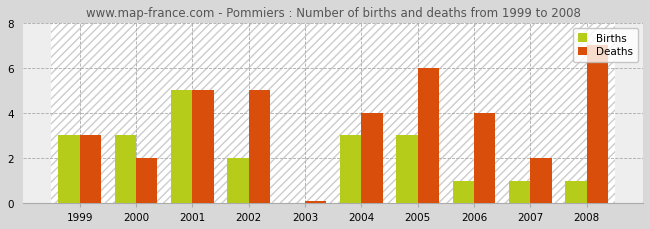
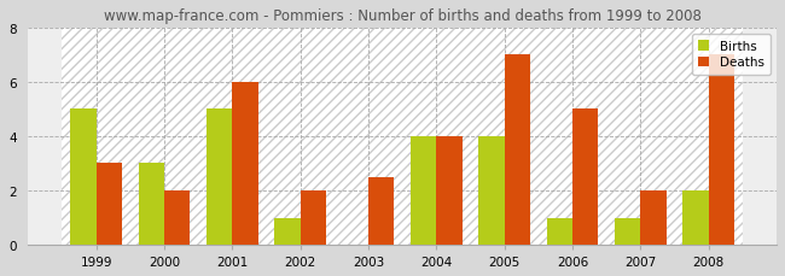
Births/1999: 3 -> 5
Deaths/2001: 5.00 -> 6.00
Births/2002: 2 -> 1
Deaths/2002: 5.00 -> 2.00
Deaths/2003: 0.08 -> 2.50
Births/2004: 3 -> 4
Births/2005: 3 -> 4
Deaths/2005: 6.00 -> 7.00
Deaths/2006: 4.00 -> 5.00
Births/2008: 1 -> 2
